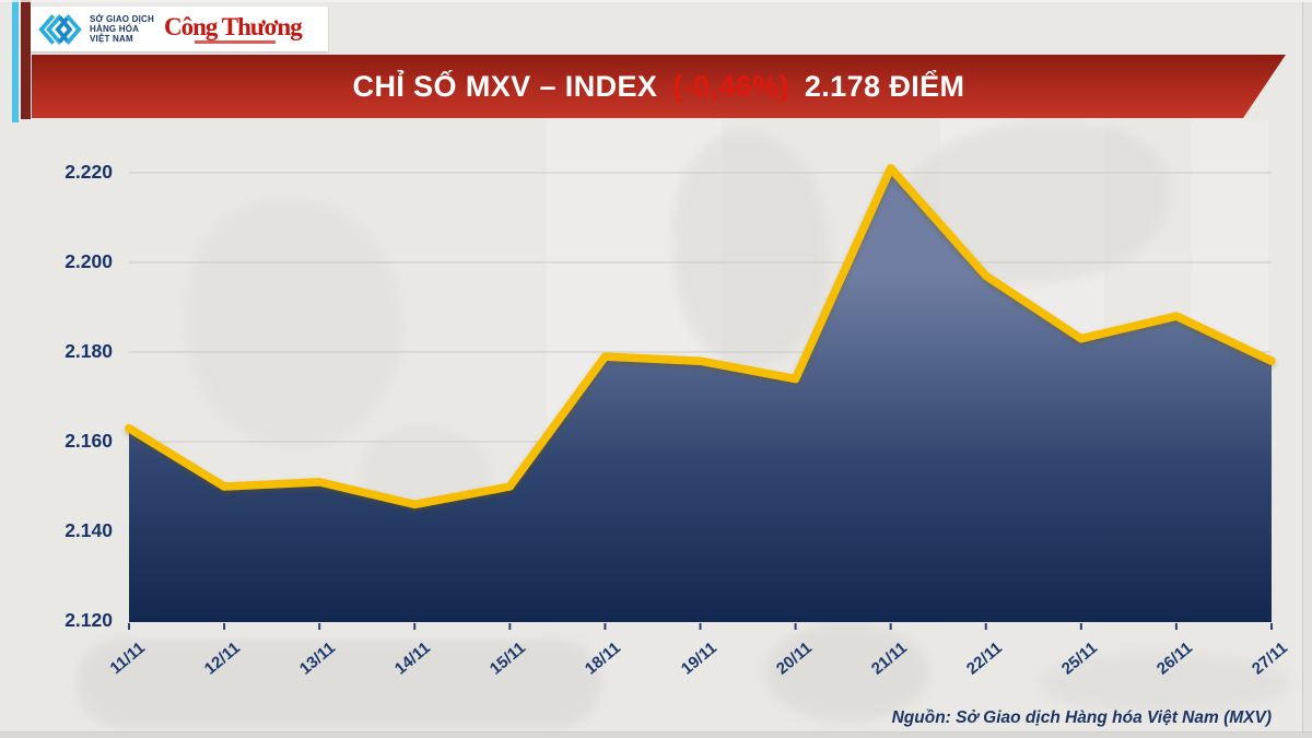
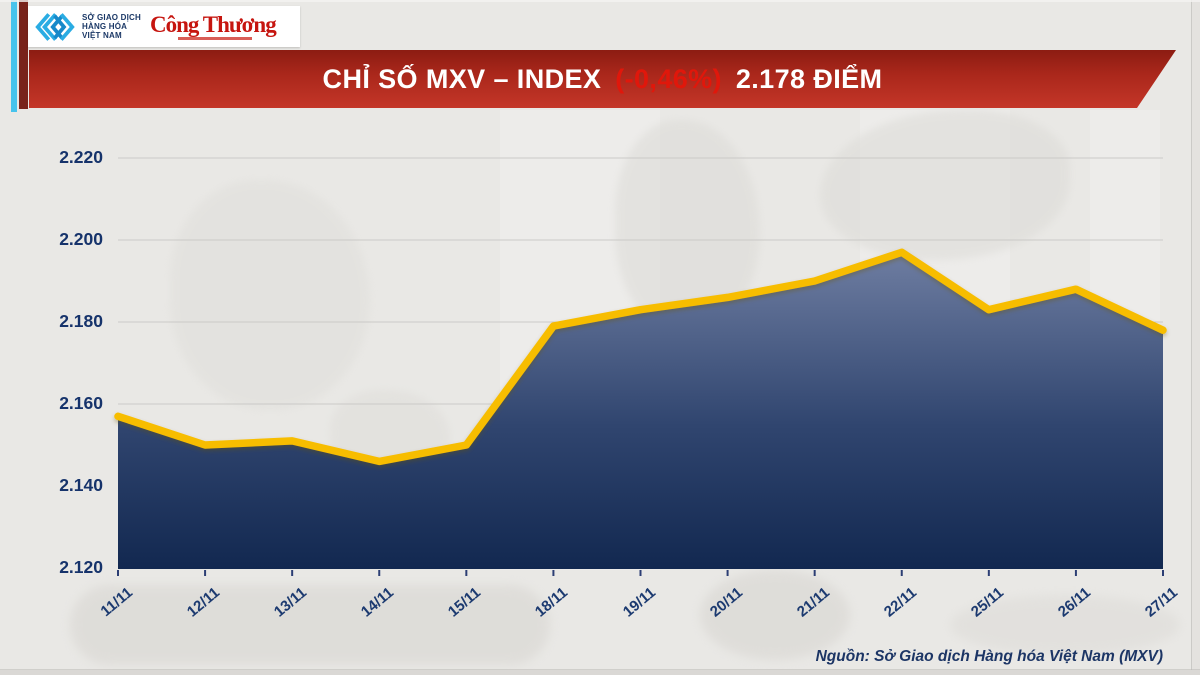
11/11: 2163 -> 2157
19/11: 2178 -> 2183
20/11: 2174 -> 2186
21/11: 2221 -> 2190
